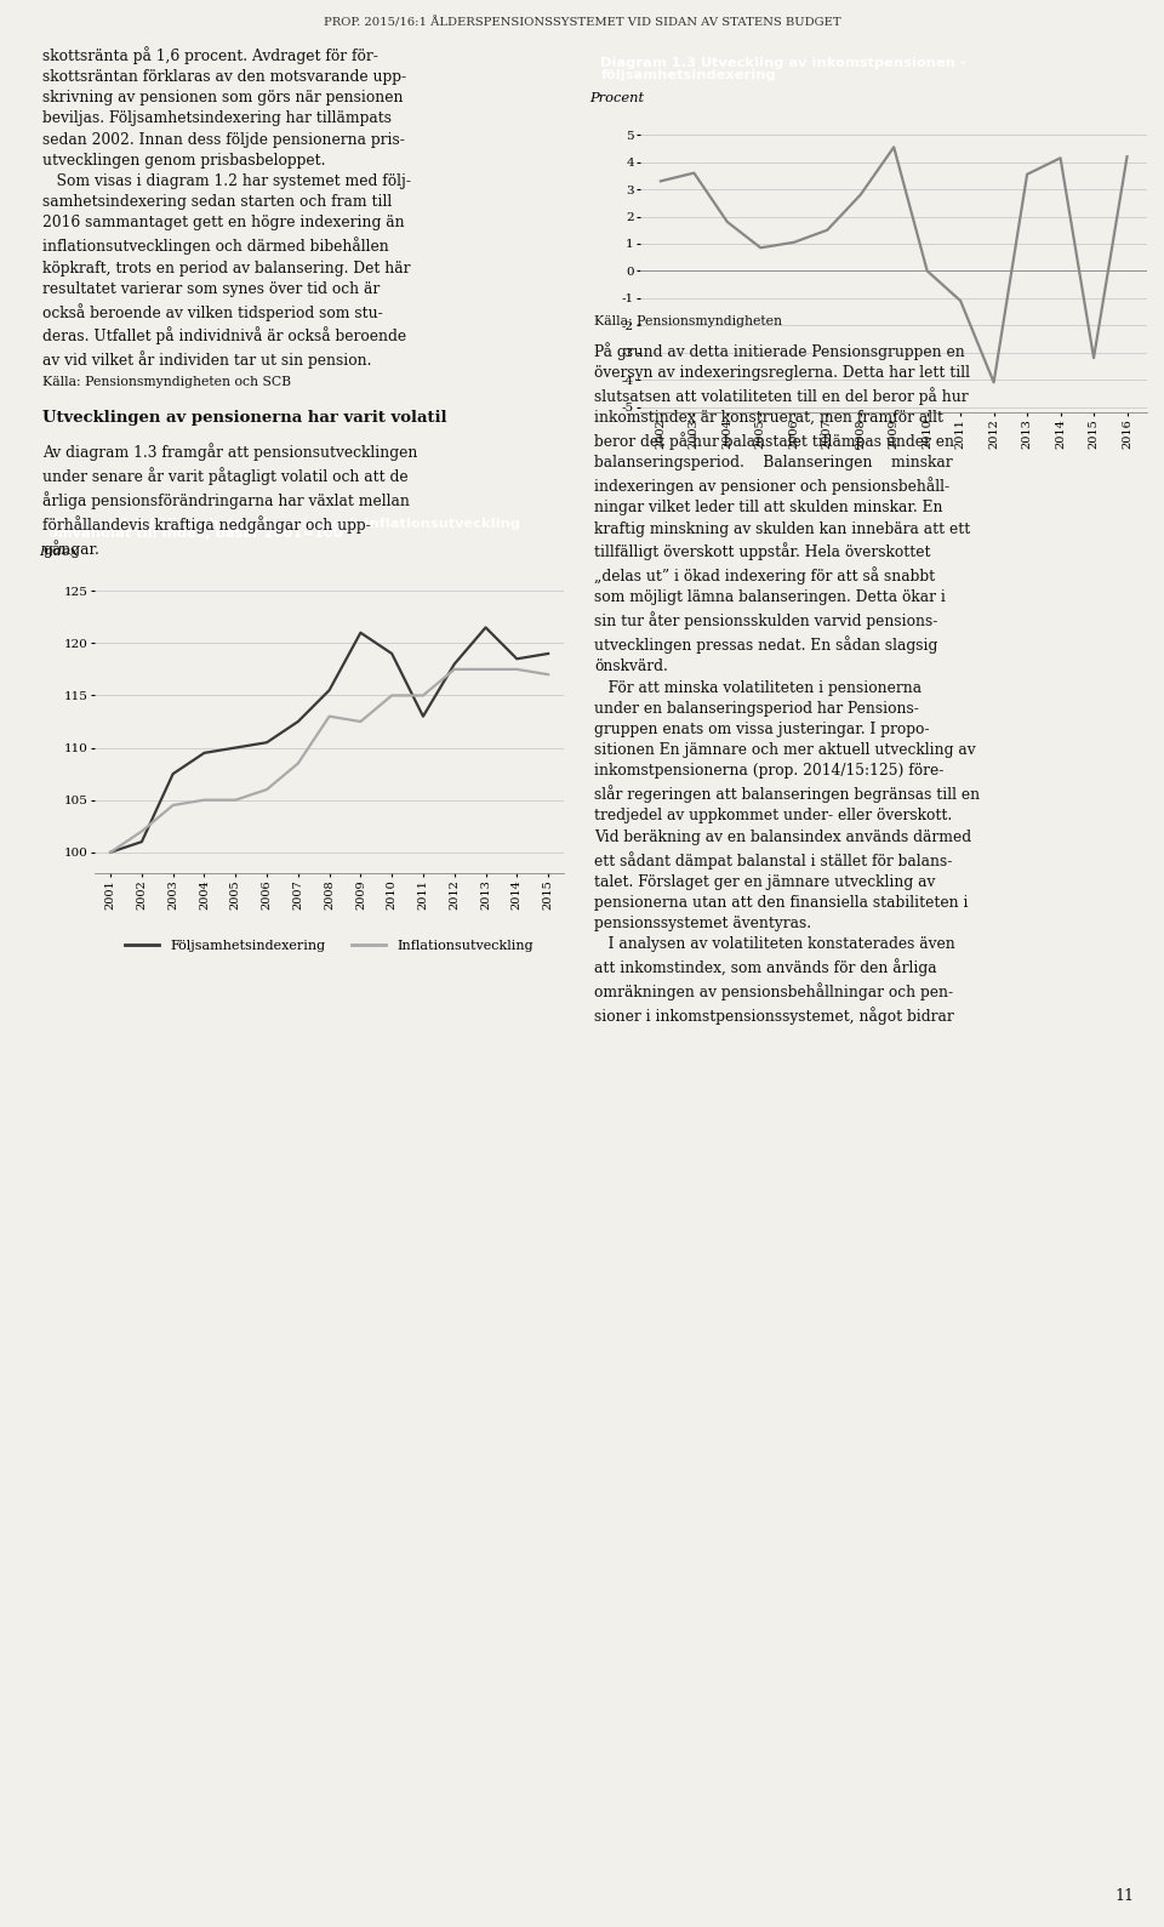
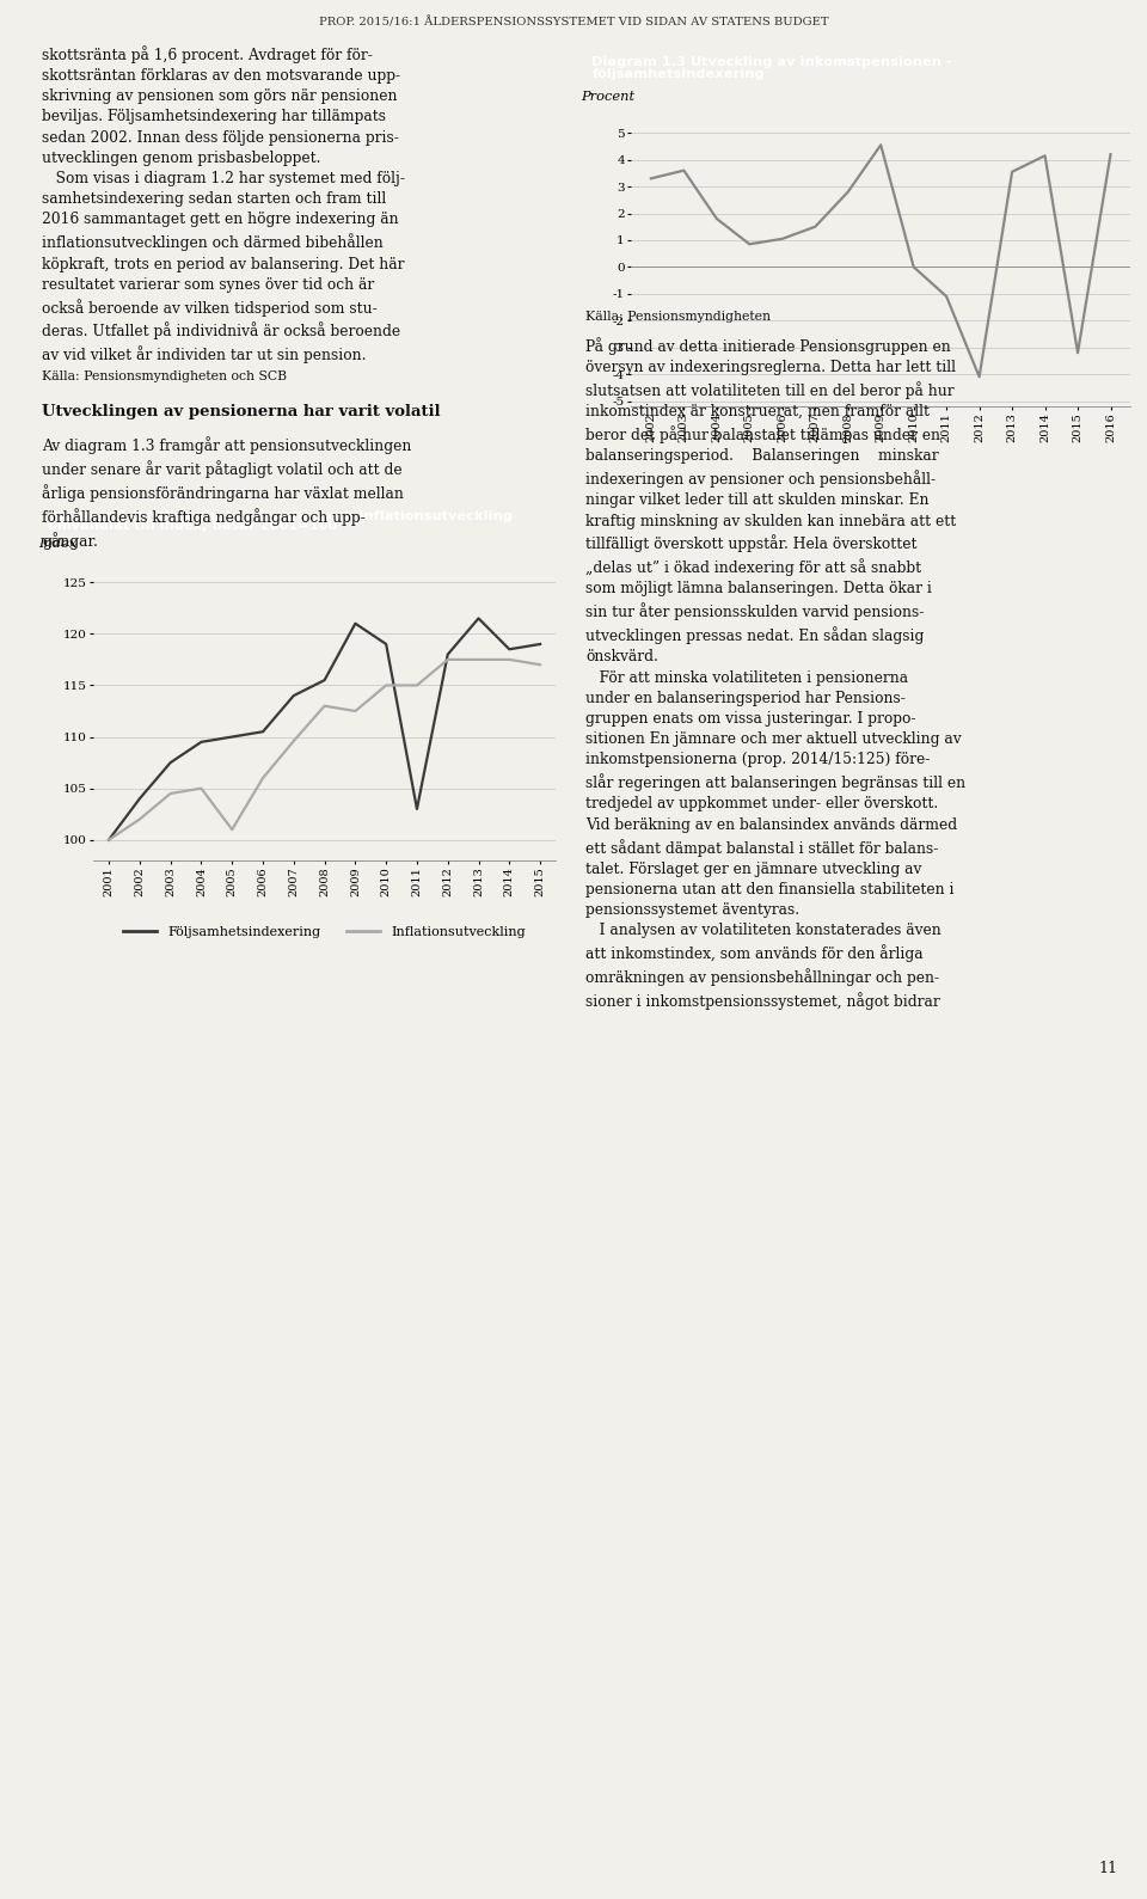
Följsamhetsindexering/2002: 101.0 -> 104.0
Inflationsutveckling/2005: 105.0 -> 101.0
Följsamhetsindexering/2007: 112.5 -> 114.0
Inflationsutveckling/2007: 108.5 -> 109.6
Följsamhetsindexering/2011: 113.0 -> 103.0
